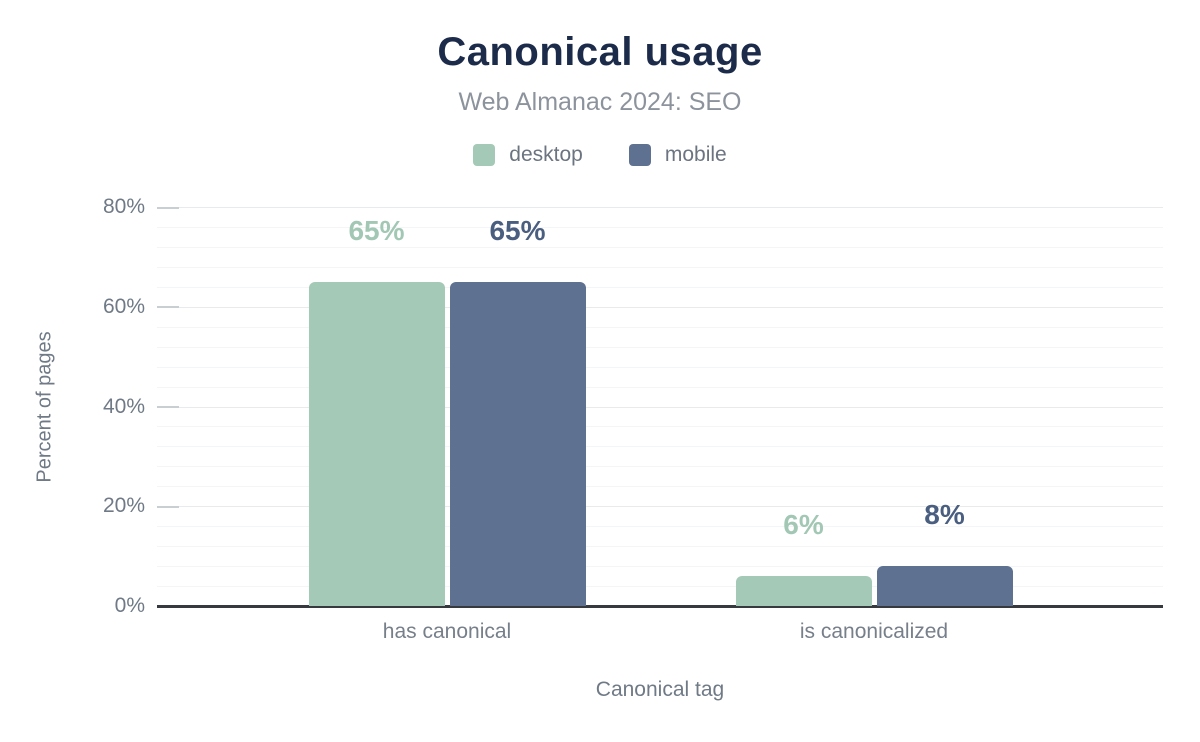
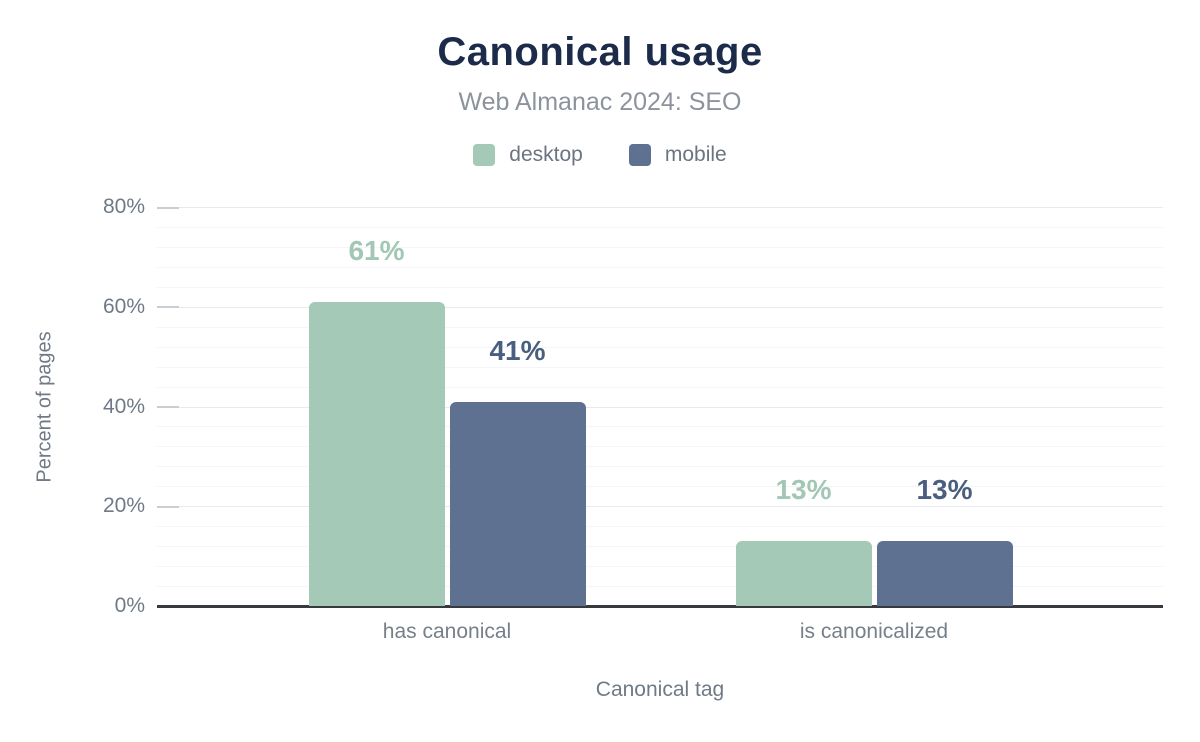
desktop/has canonical: 65% -> 61%
mobile/has canonical: 65% -> 41%
desktop/is canonicalized: 6% -> 13%
mobile/is canonicalized: 8% -> 13%
